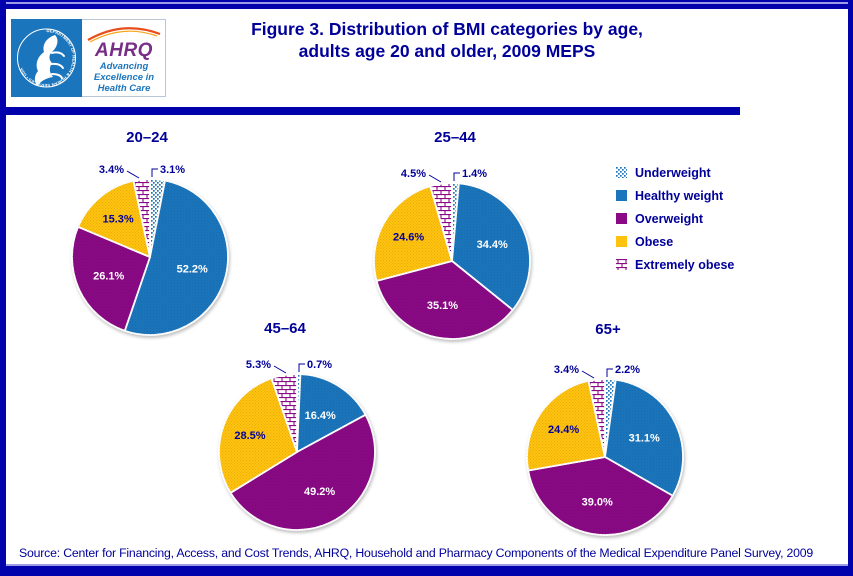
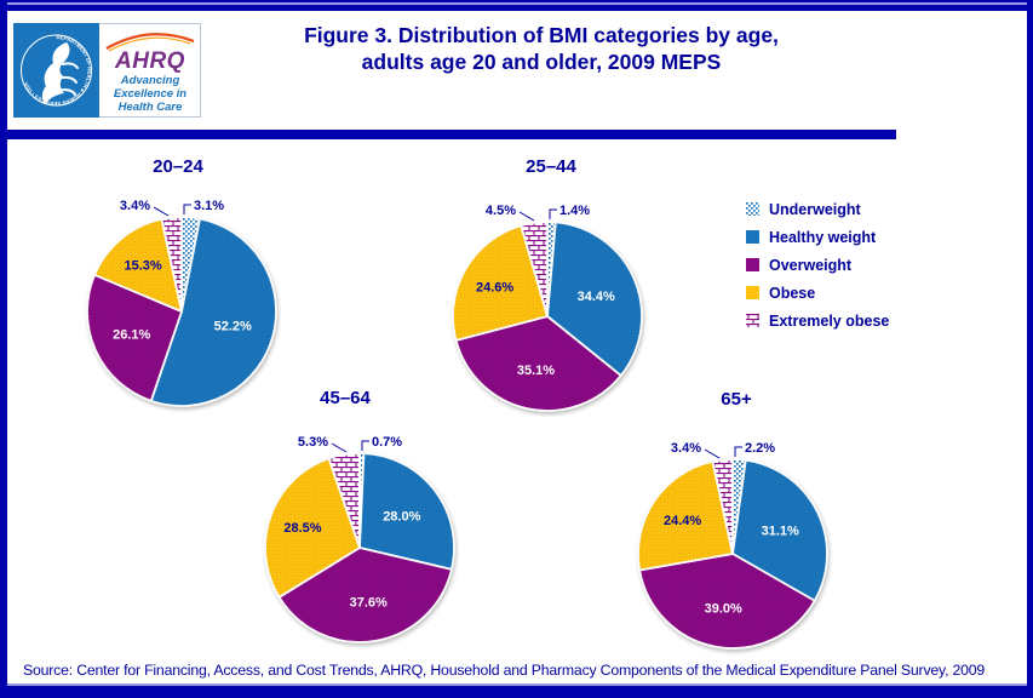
45–64/Healthy weight: 16.4% -> 28.0%
45–64/Overweight: 49.2% -> 37.6%
